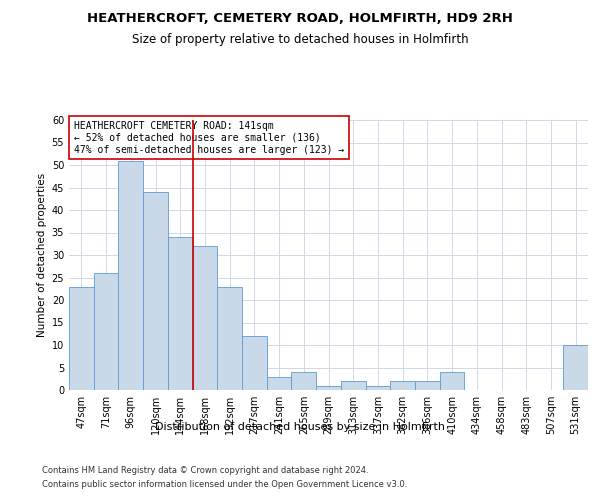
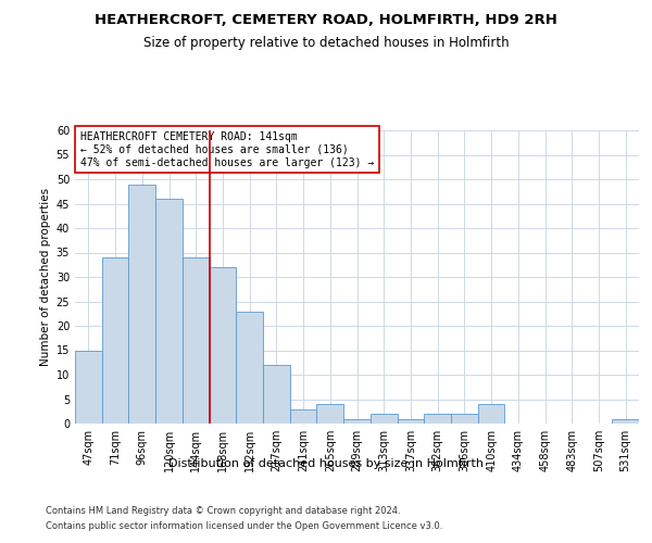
47sqm: 23 -> 15
71sqm: 26 -> 34
96sqm: 51 -> 49
120sqm: 44 -> 46
531sqm: 10 -> 1
